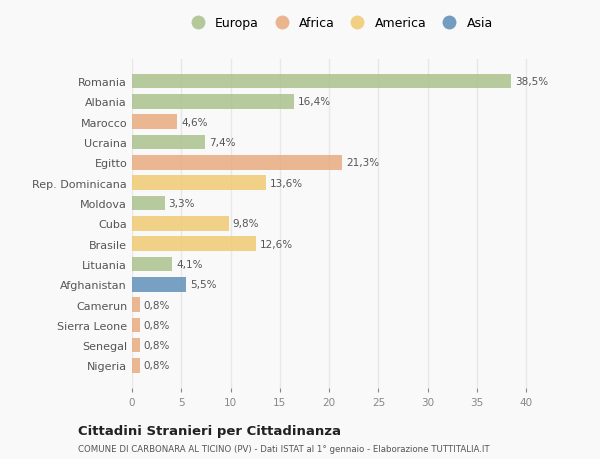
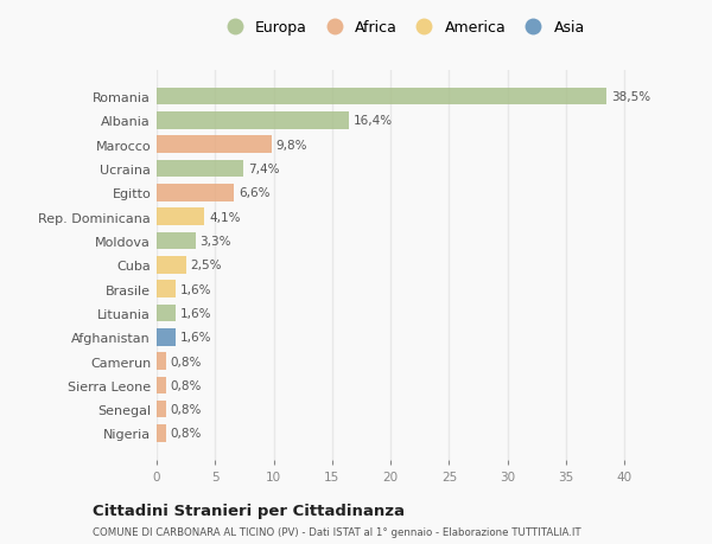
Marocco: 4,6% -> 9,8%
Egitto: 21,3% -> 6,6%
Rep. Dominicana: 13,6% -> 4,1%
Cuba: 9,8% -> 2,5%
Brasile: 12,6% -> 1,6%
Lituania: 4,1% -> 1,6%
Afghanistan: 5,5% -> 1,6%
